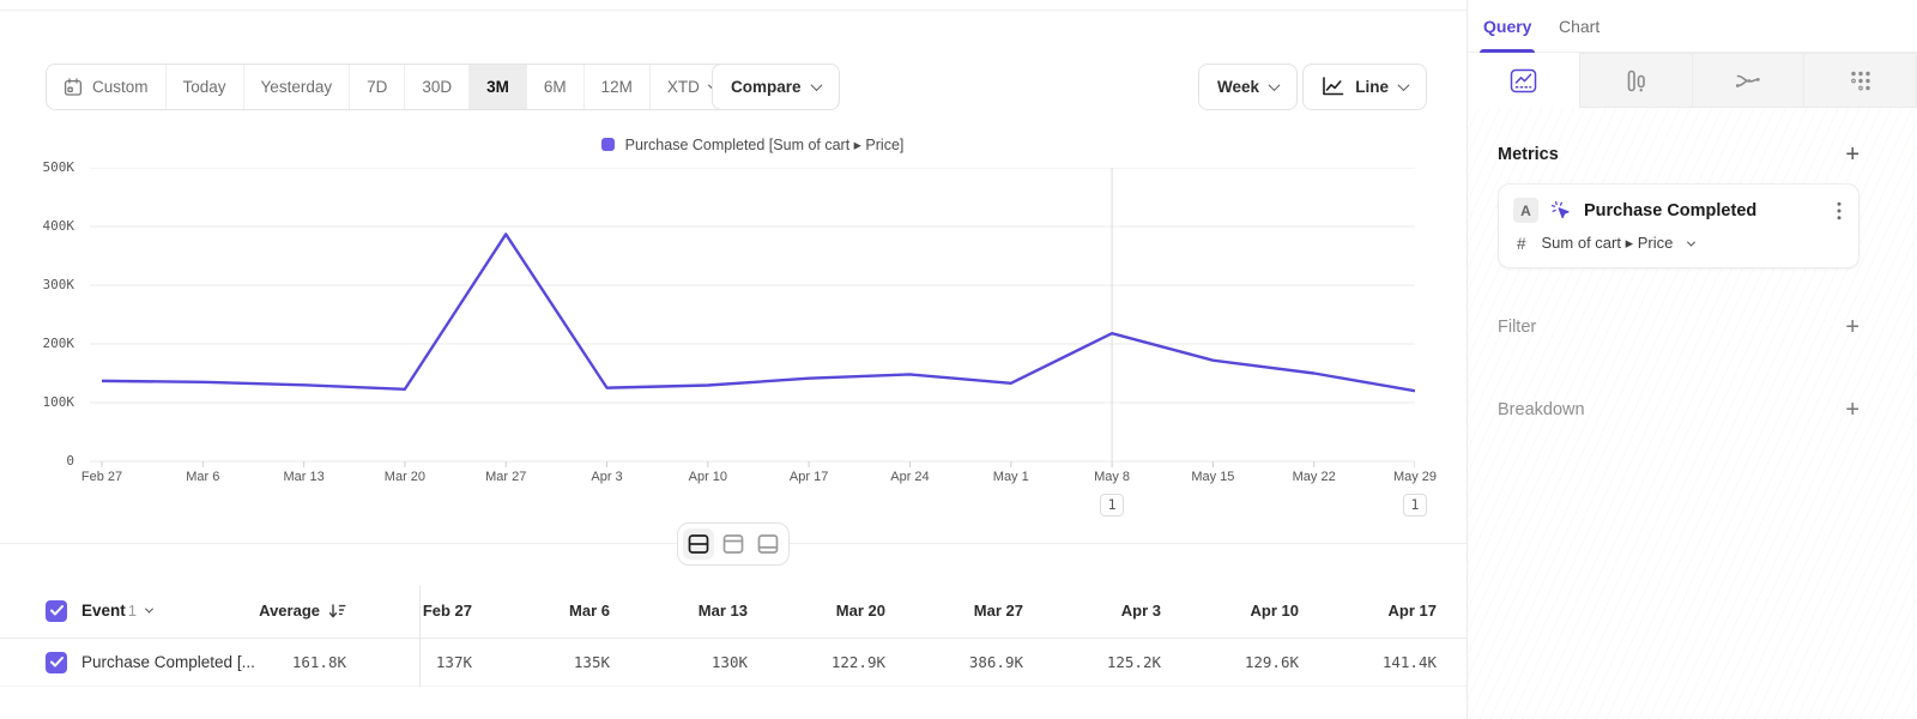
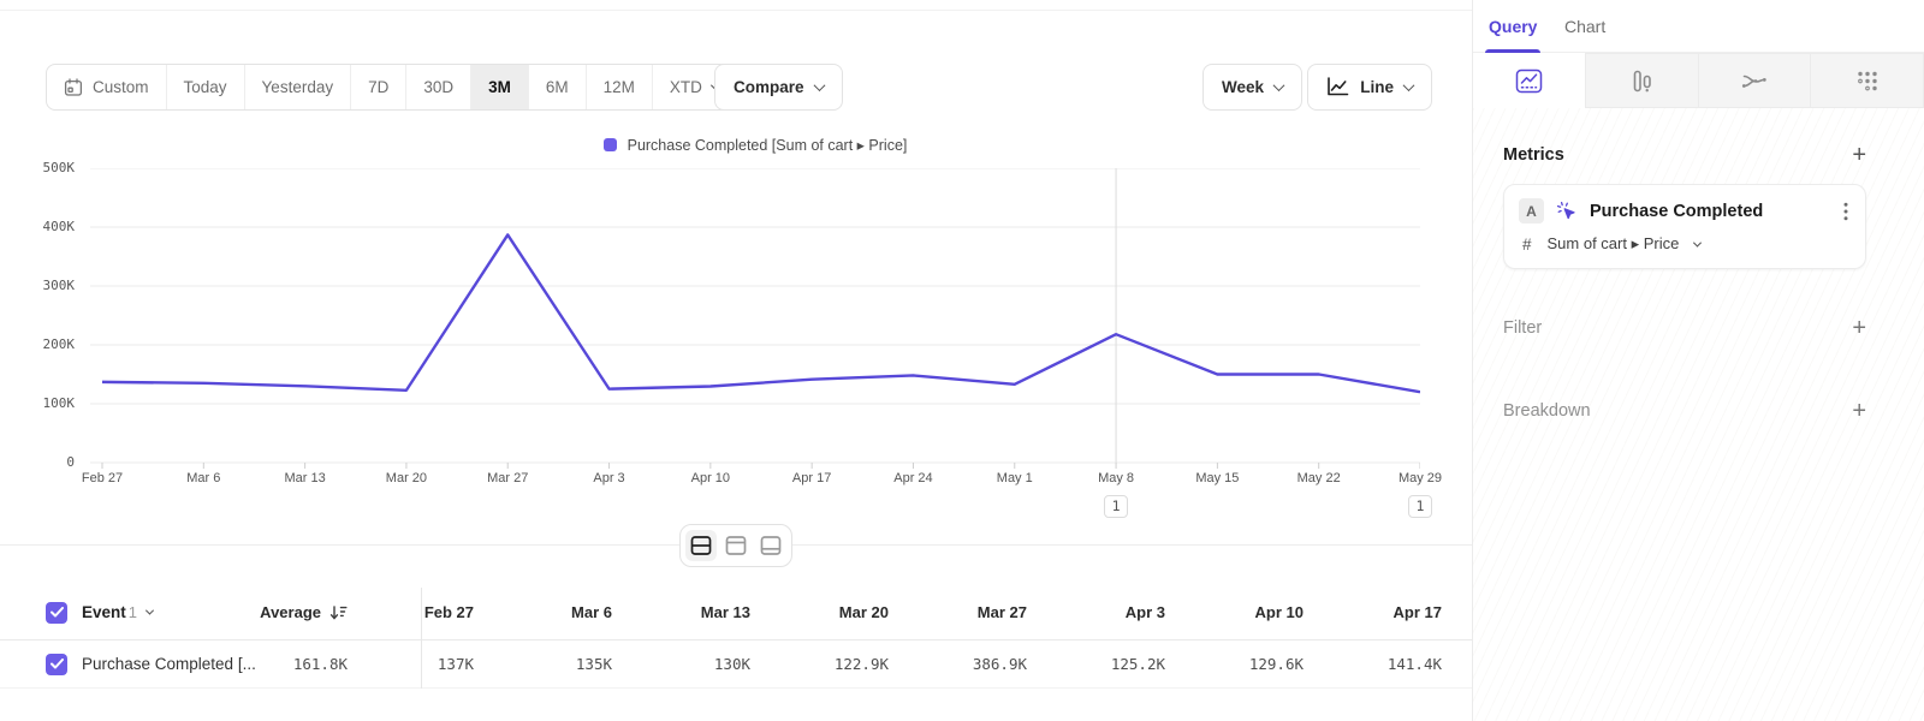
May 15: 170K -> 150K
